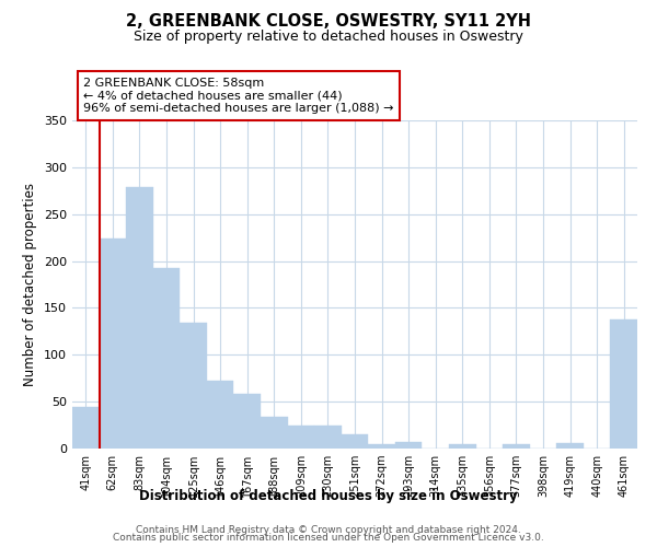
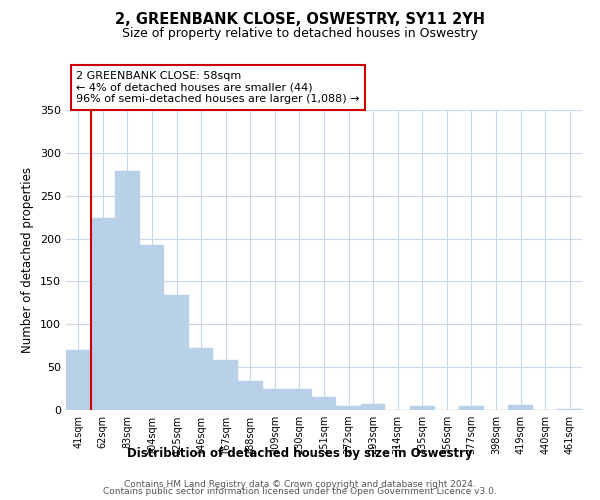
41sqm: 44 -> 70
461sqm: 138 -> 1
